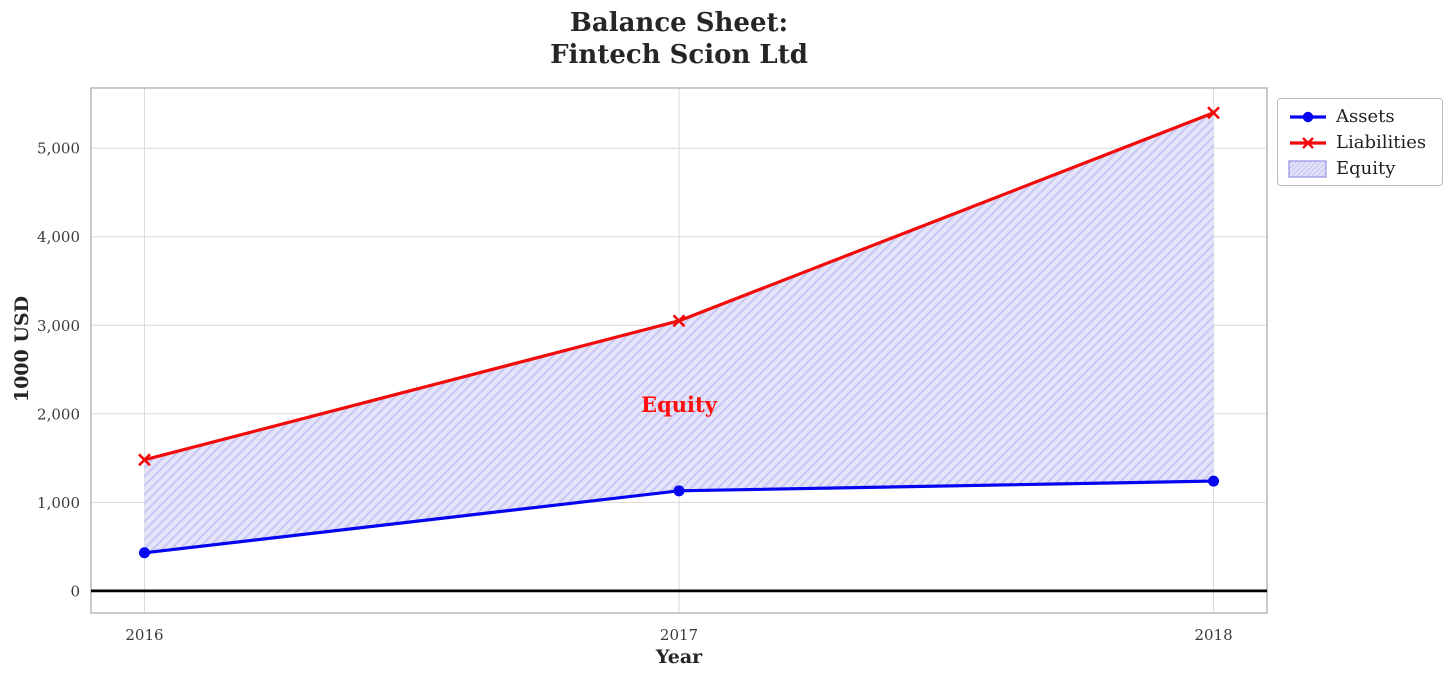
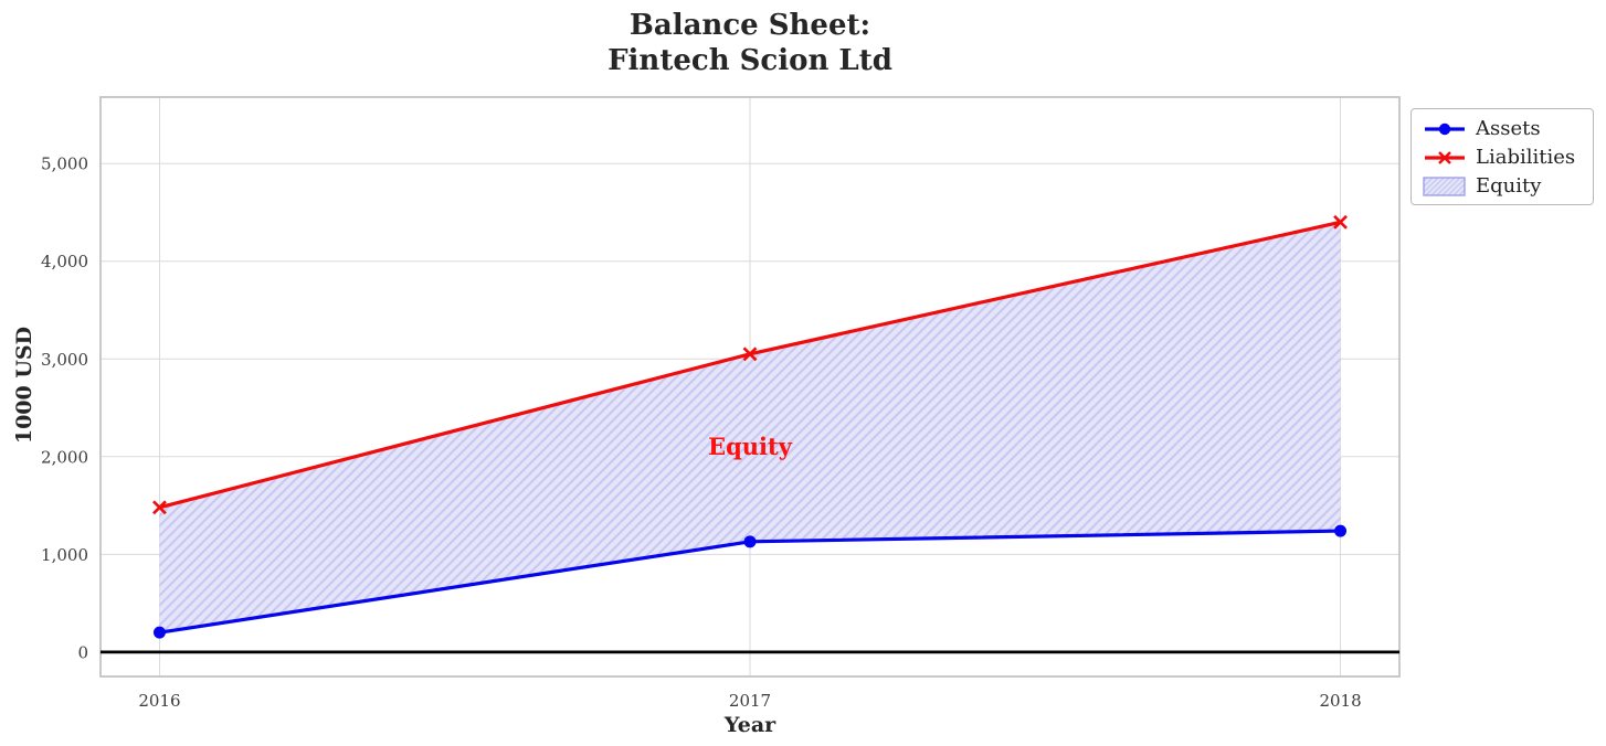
Assets/2016: 400 -> 200
Liabilities/2018: 5400 -> 4400
